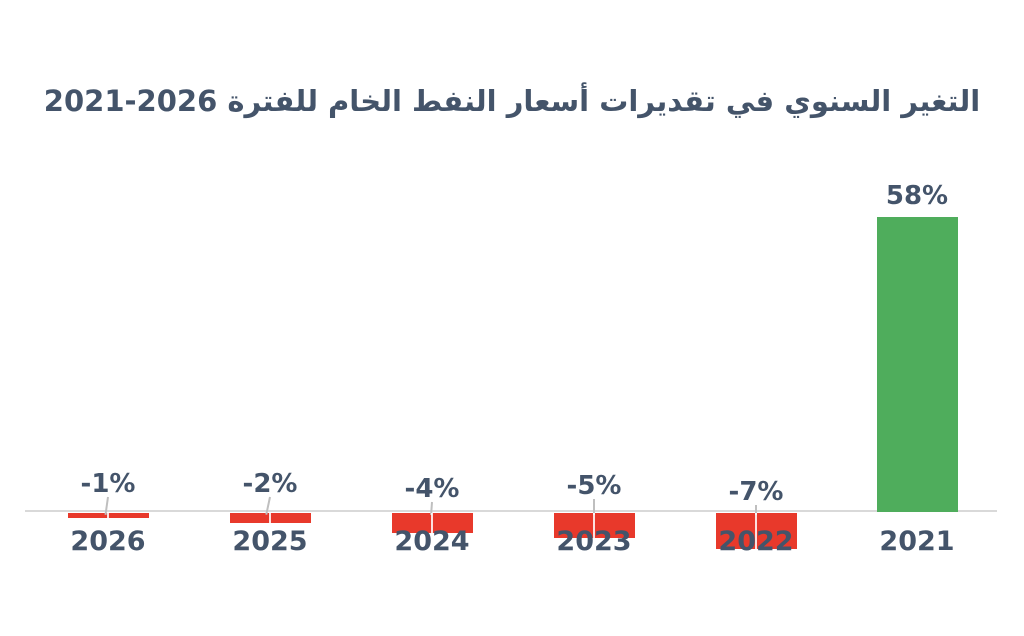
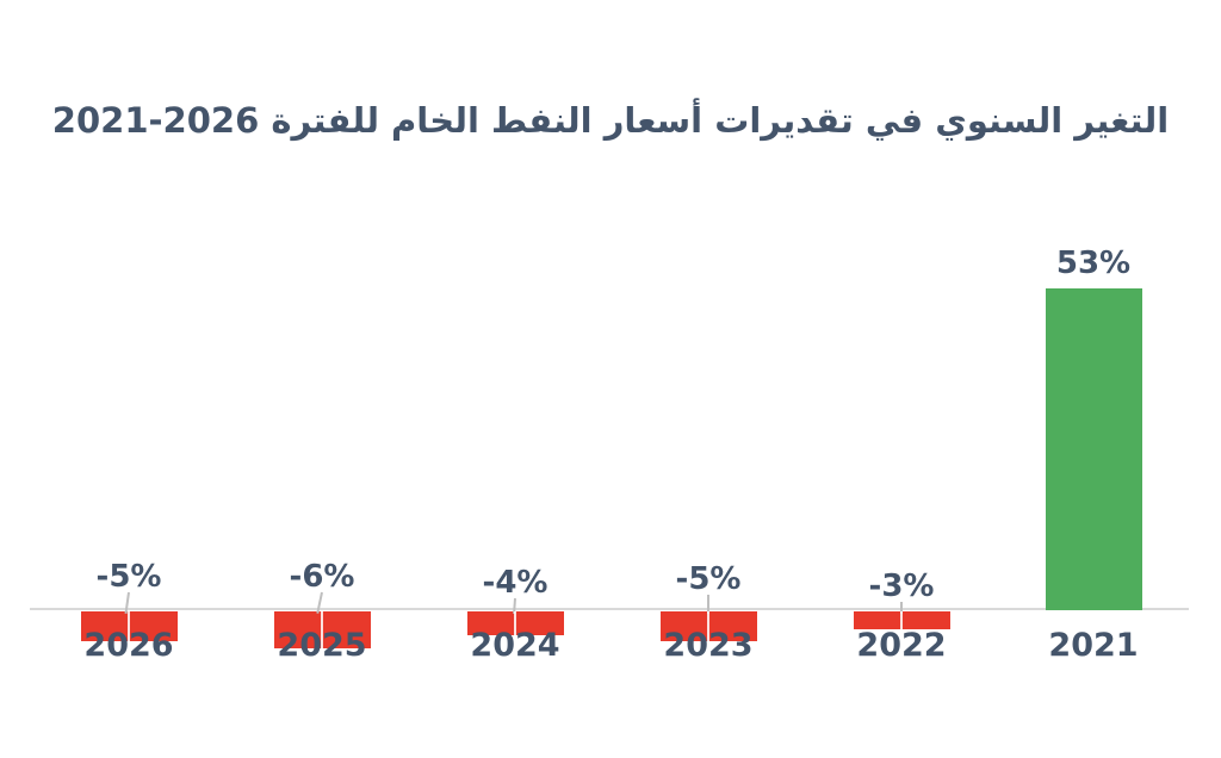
2026: -1% -> -5%
2025: -2% -> -6%
2022: -7% -> -3%
2021: 58% -> 53%
